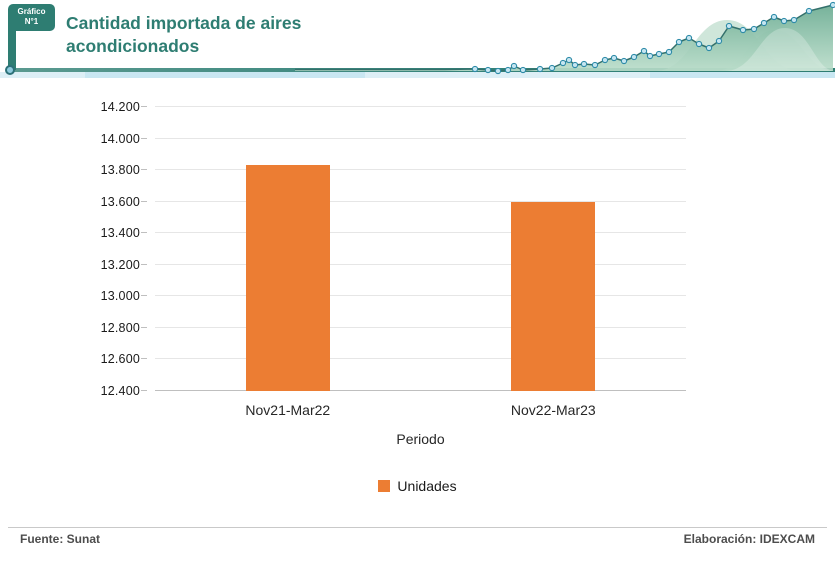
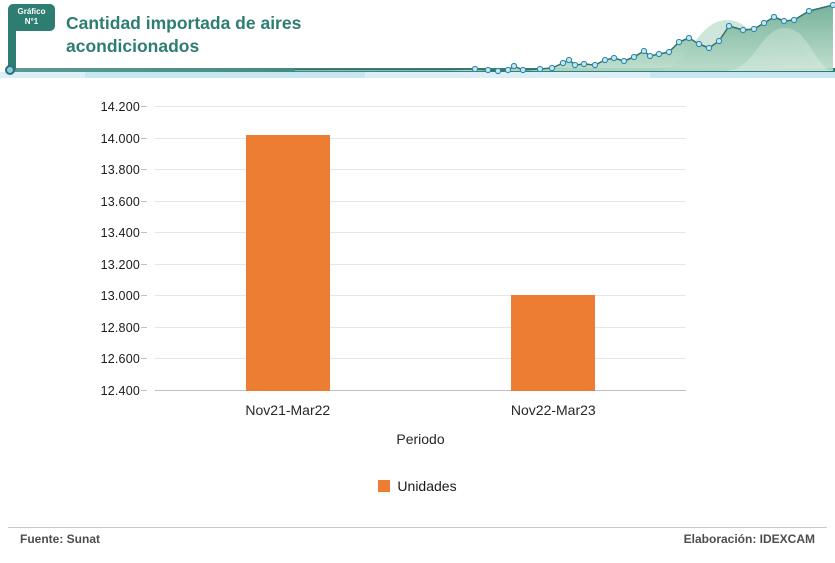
Nov21-Mar22: 13830 -> 14020
Nov22-Mar23: 13600 -> 13010
